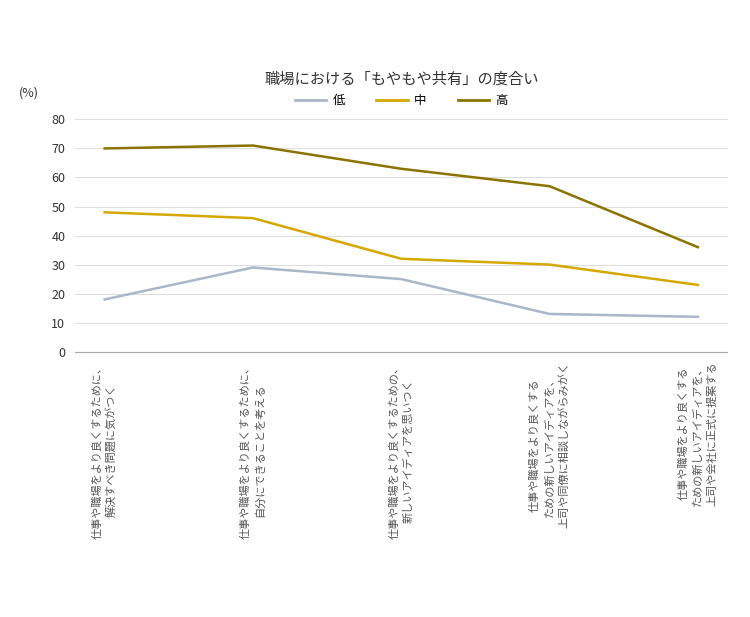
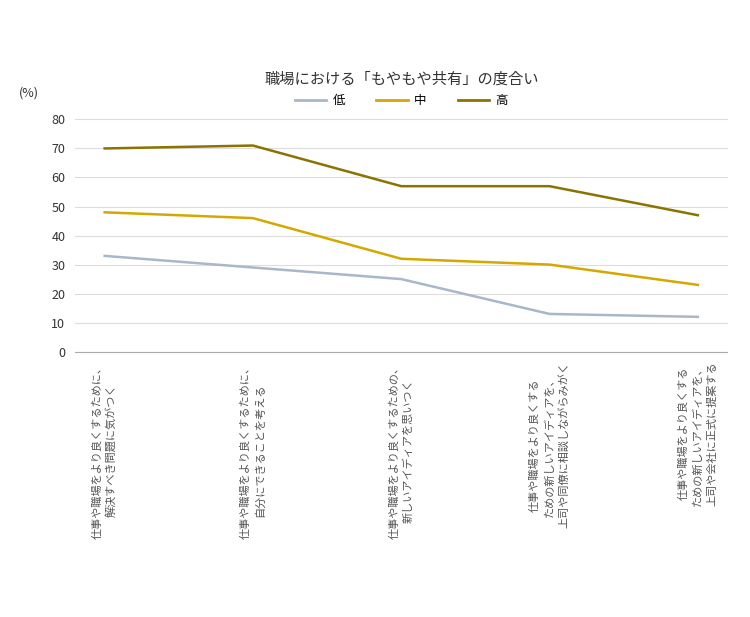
低/仕事や職場をより良くするために、 解決すべき問題に気がつく: 18 -> 33
高/仕事や職場をより良くするための、 新しいアイディアを思いつく: 63 -> 57
高/仕事や職場をより良くする ための新しいアイディアを、 上司や会社に正式に提案する: 36 -> 47
